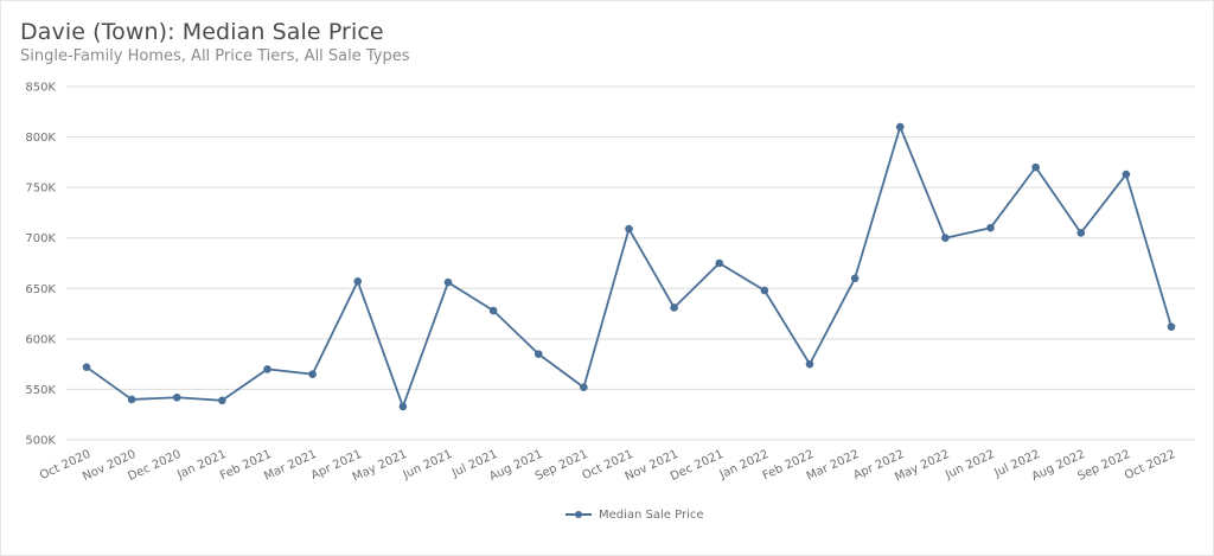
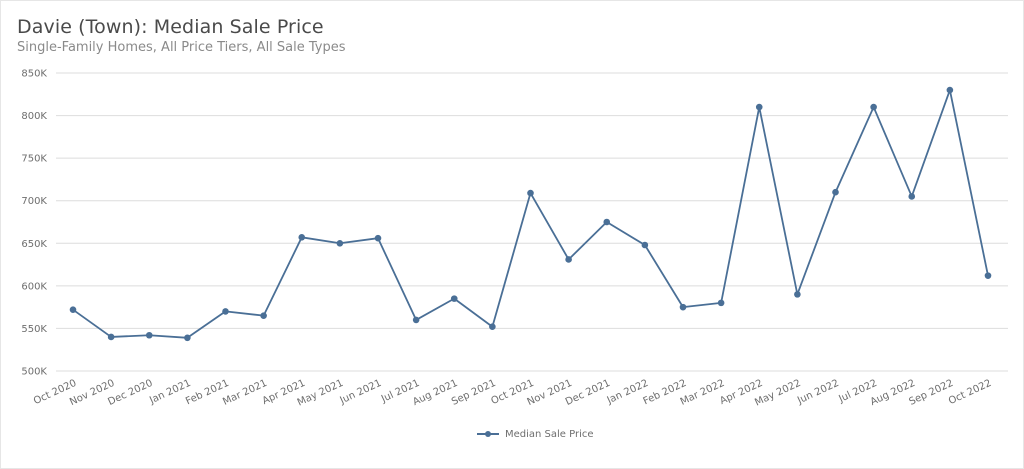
May 2021: 530K -> 650K
Jul 2021: 630K -> 560K
Mar 2022: 660K -> 580K
May 2022: 700K -> 590K
Jul 2022: 770K -> 810K
Sep 2022: 760K -> 830K
